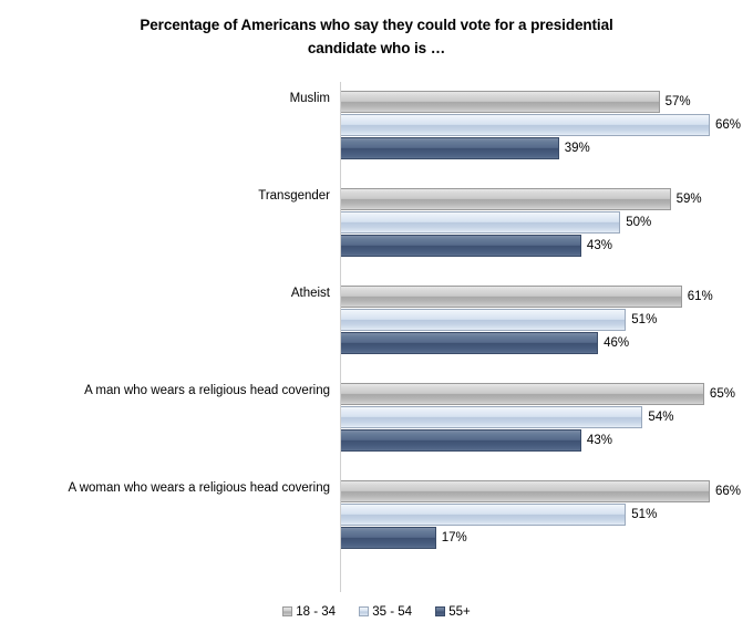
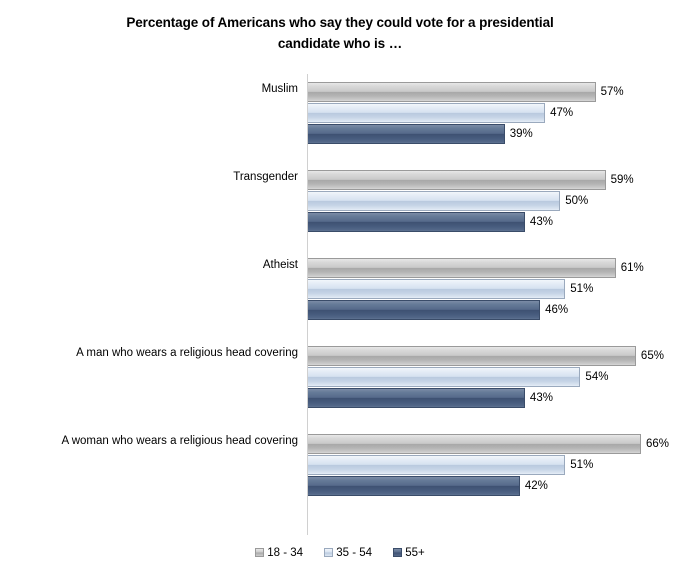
35 - 54/Muslim: 66% -> 47%
55+/A woman who wears a religious head covering: 17% -> 42%
